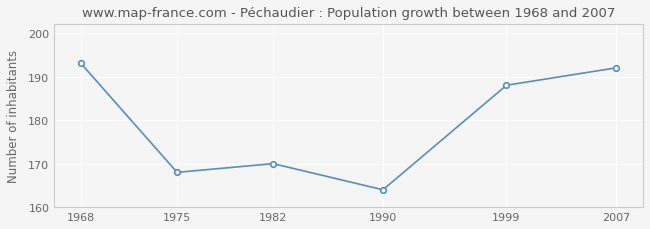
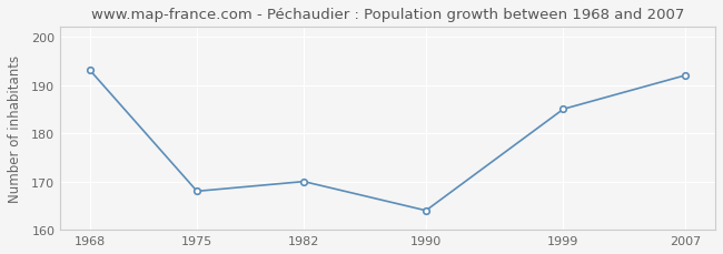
1999: 188 -> 185
